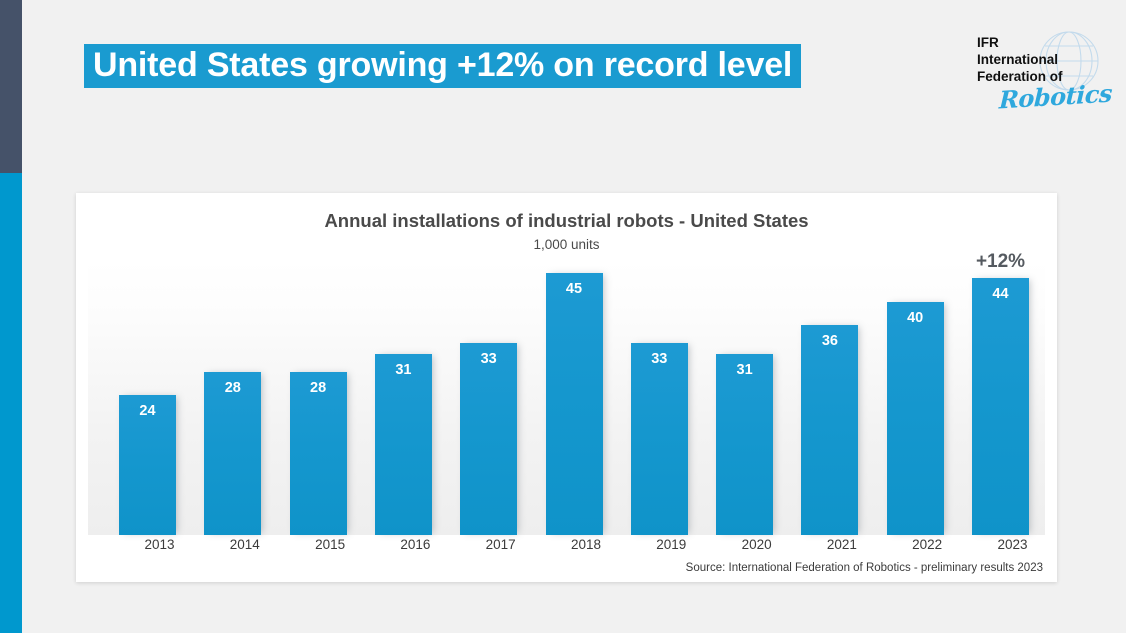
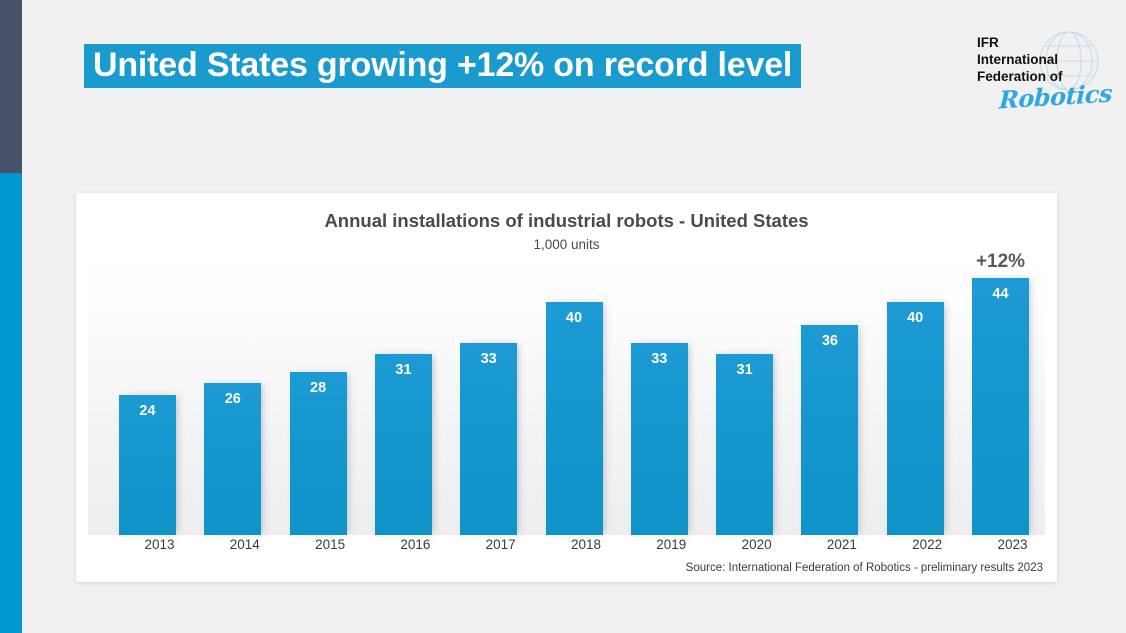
2014: 28 -> 26
2018: 45 -> 40
